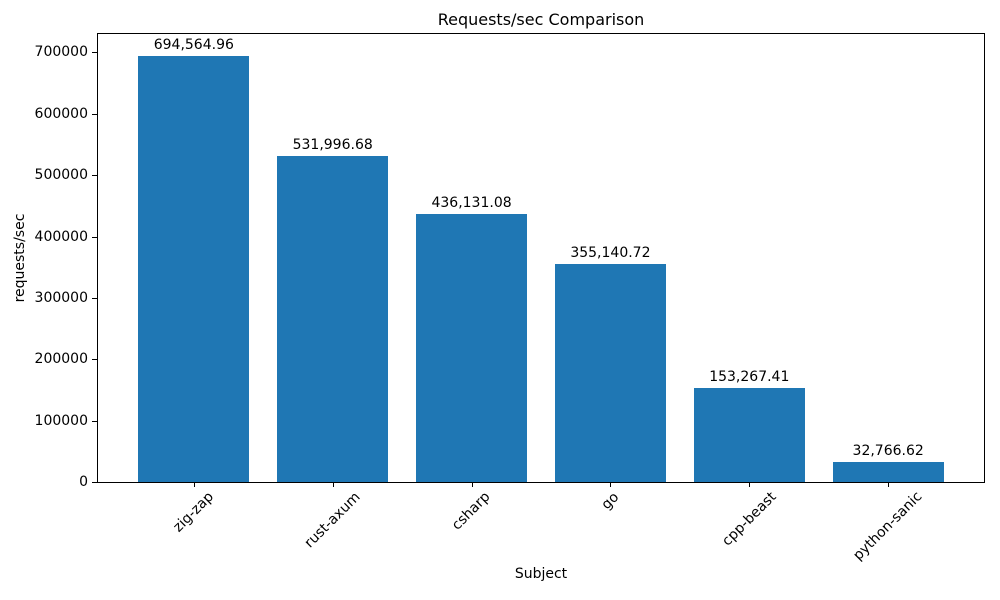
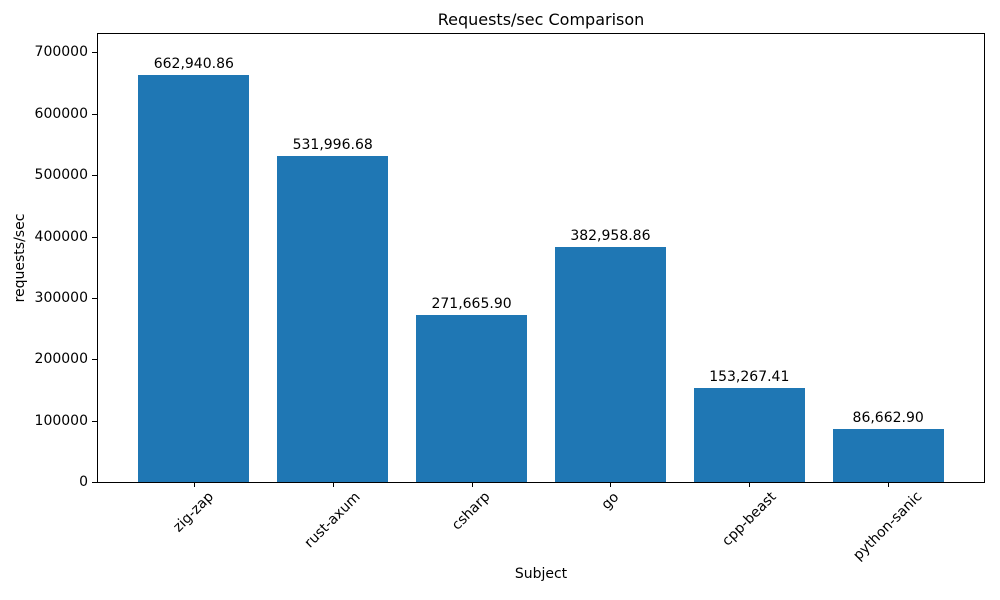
zig-zap: 694,564.96 -> 662,940.86
csharp: 436,131.08 -> 271,665.90
go: 355,140.72 -> 382,958.86
python-sanic: 32,766.62 -> 86,662.90
